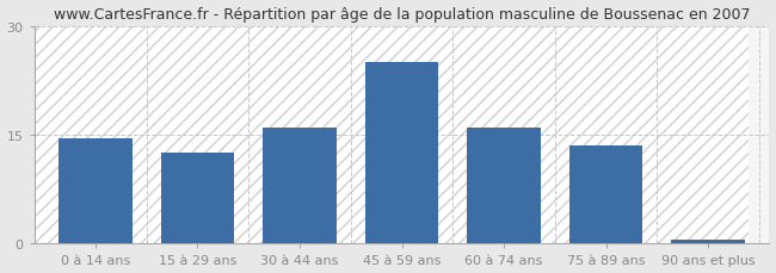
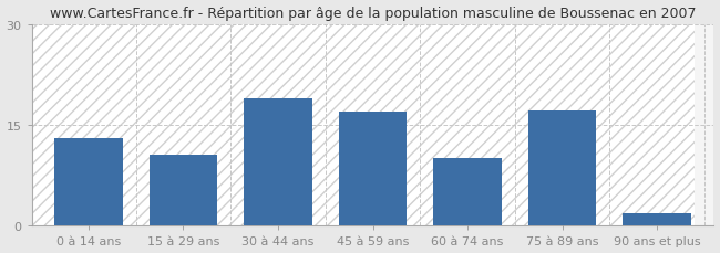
0 à 14 ans: 14.5 -> 13.0
15 à 29 ans: 12.5 -> 10.6
30 à 44 ans: 16.0 -> 19.0
45 à 59 ans: 25.0 -> 17.0
60 à 74 ans: 16.0 -> 10.0
75 à 89 ans: 13.5 -> 17.2
90 ans et plus: 0.5 -> 1.8
